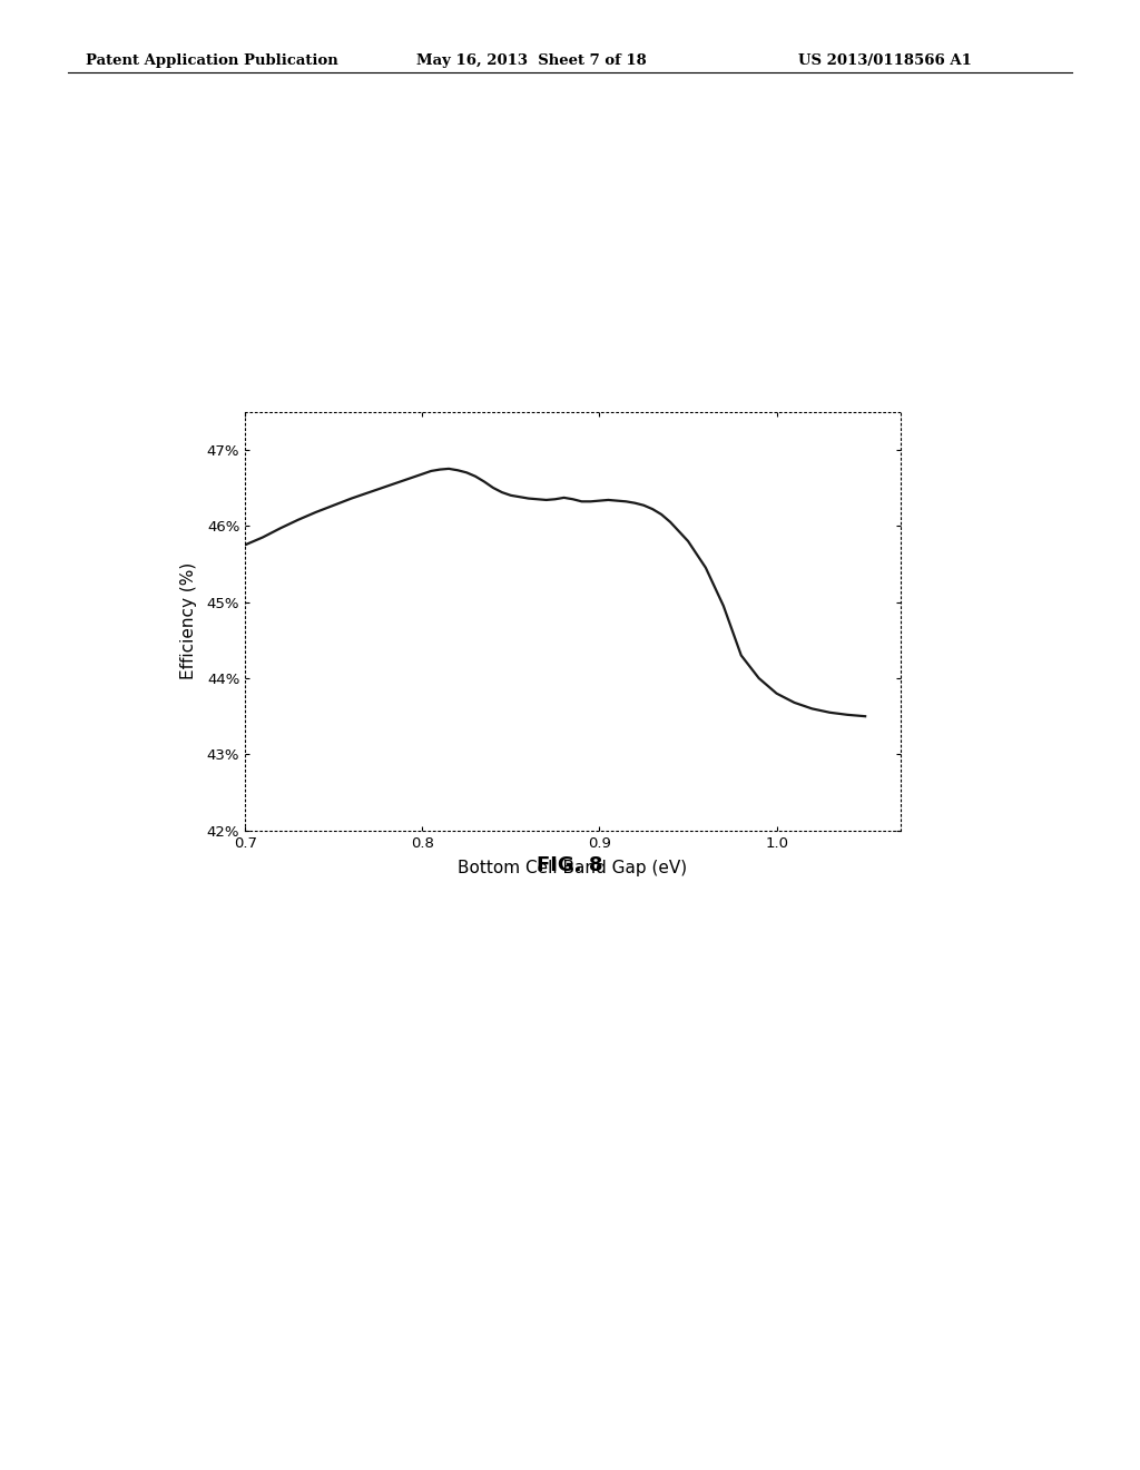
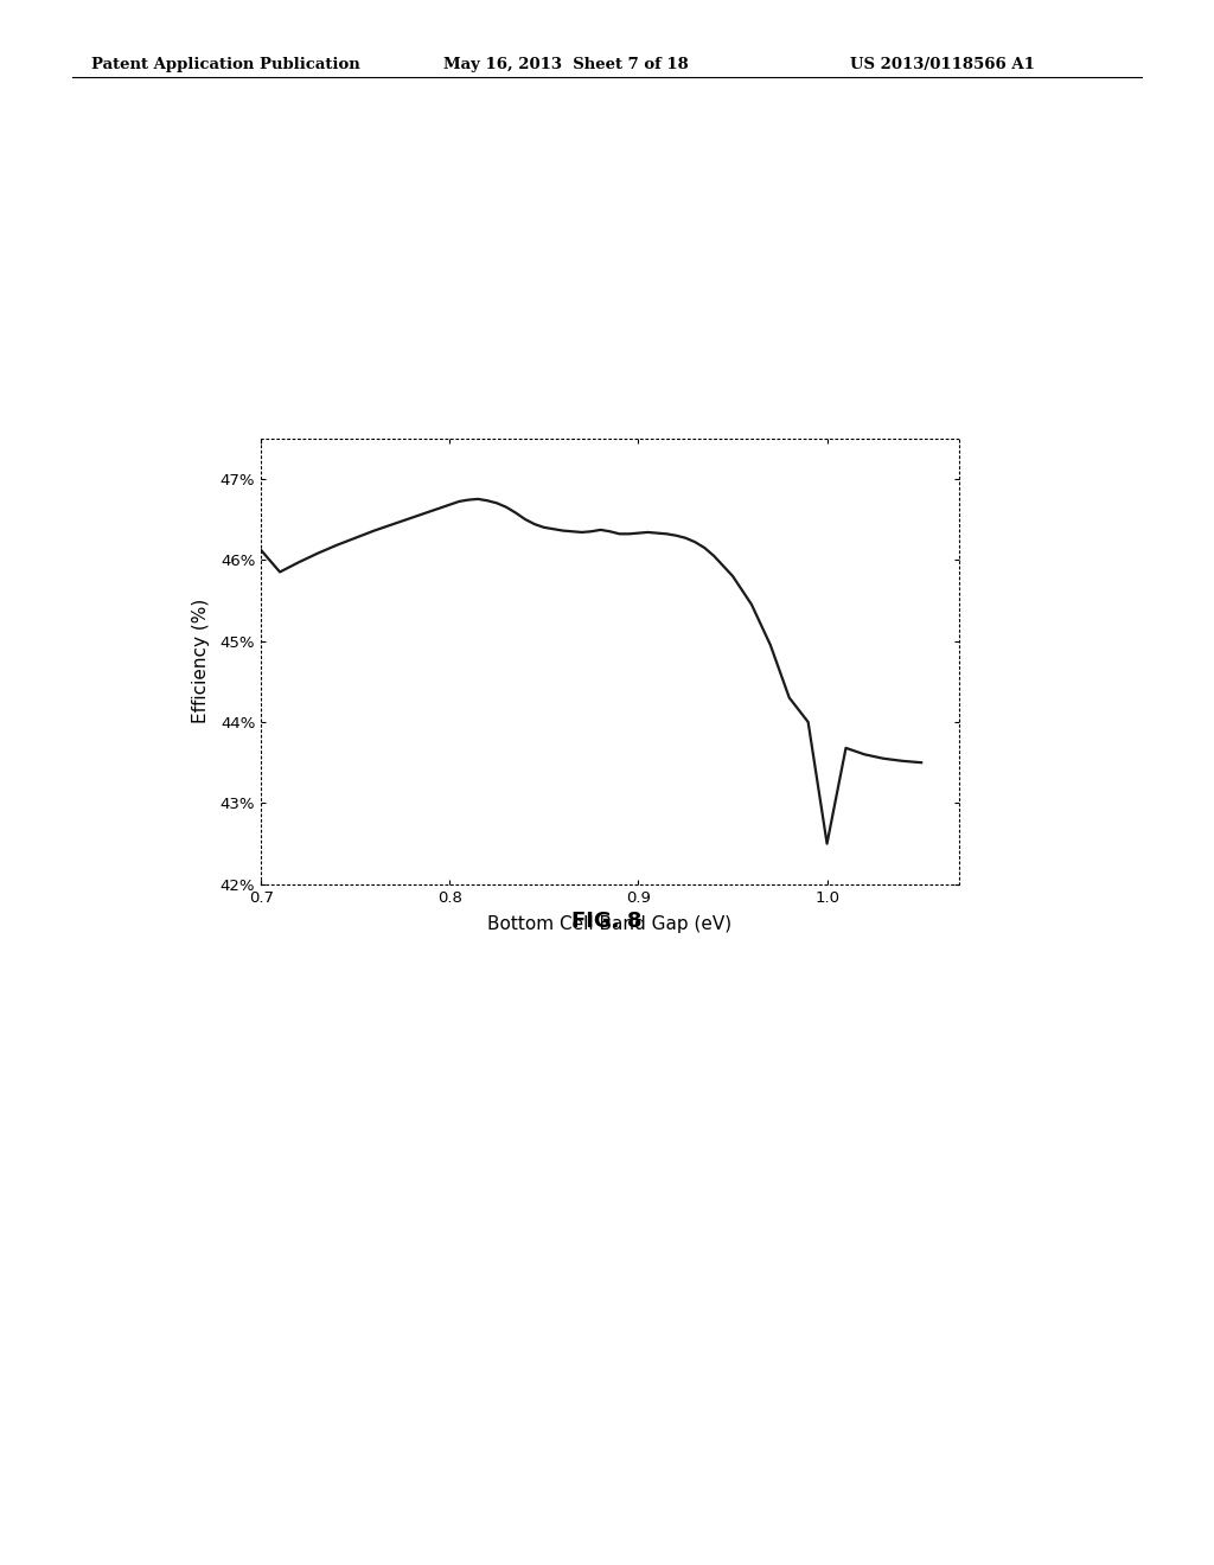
0.7: 45.75% -> 46.12%
1.0: 43.80% -> 42.50%
